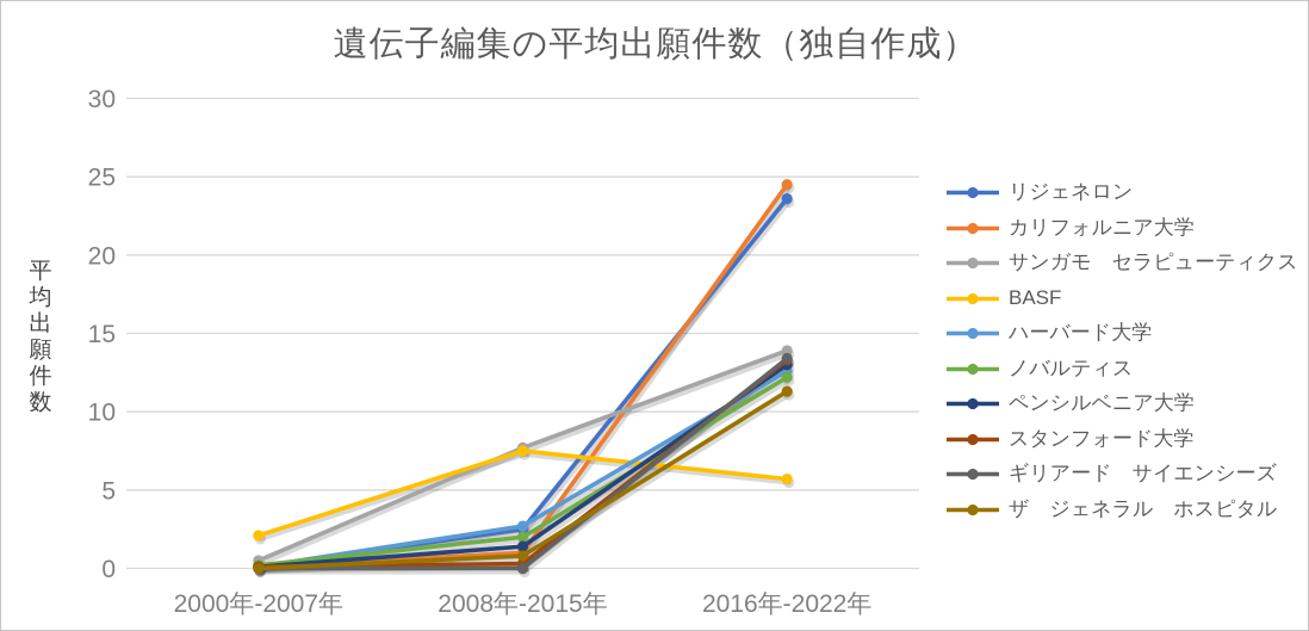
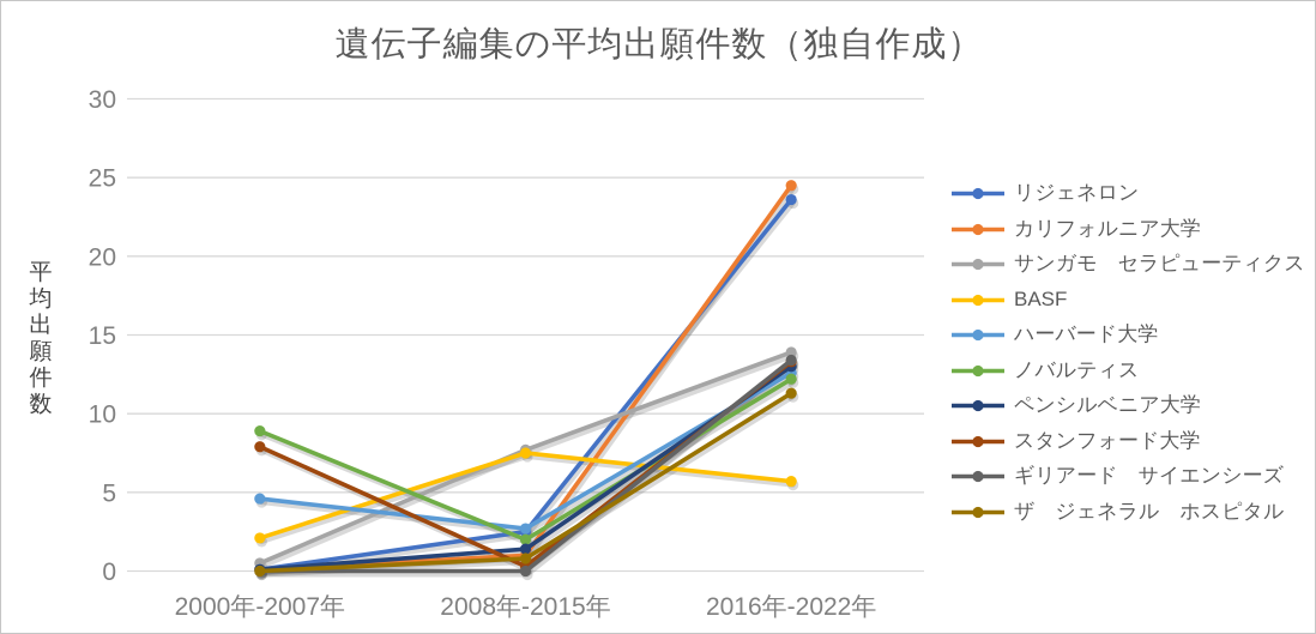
ハーバード大学/2000年-2007年: 0.1 -> 4.6
ノバルティス/2000年-2007年: 0.2 -> 8.9
スタンフォード大学/2000年-2007年: 0.1 -> 7.9
